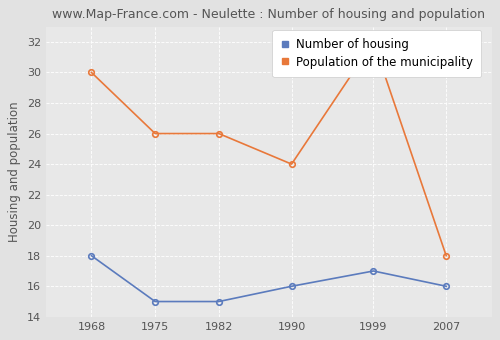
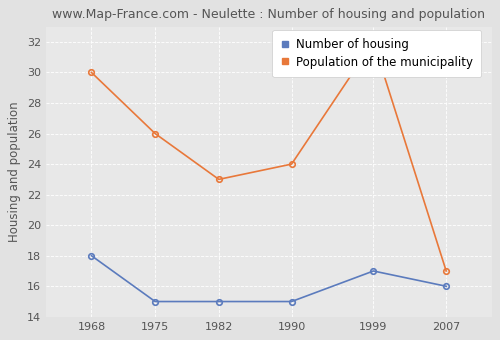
Population of the municipality/1982: 26 -> 23
Number of housing/1990: 16 -> 15
Population of the municipality/2007: 18 -> 17
